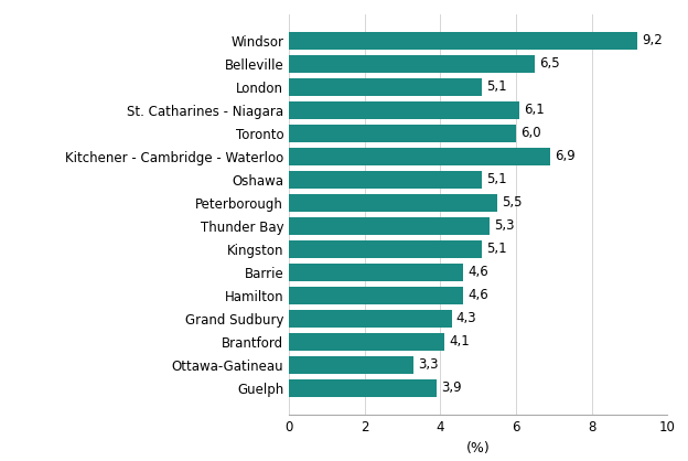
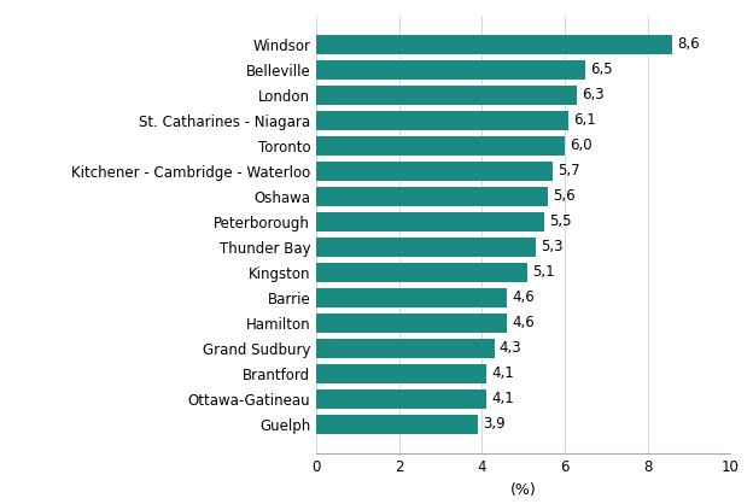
Windsor: 9,2 -> 8,6
London: 5,1 -> 6,3
Kitchener - Cambridge - Waterloo: 6,9 -> 5,7
Oshawa: 5,1 -> 5,6
Ottawa-Gatineau: 3,3 -> 4,1
